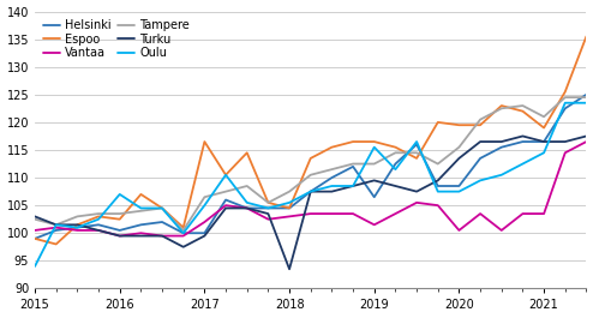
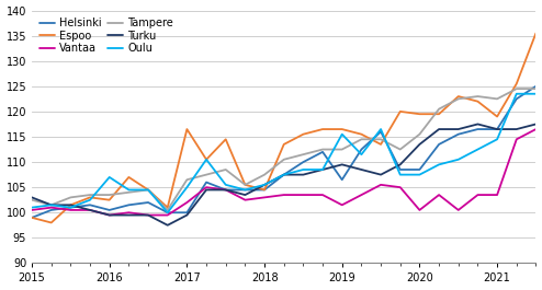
Oulu/2015: 94.0 -> 101.0
Turku/2018: 93.5 -> 105.5
Tampere/2021: 121.0 -> 122.5
